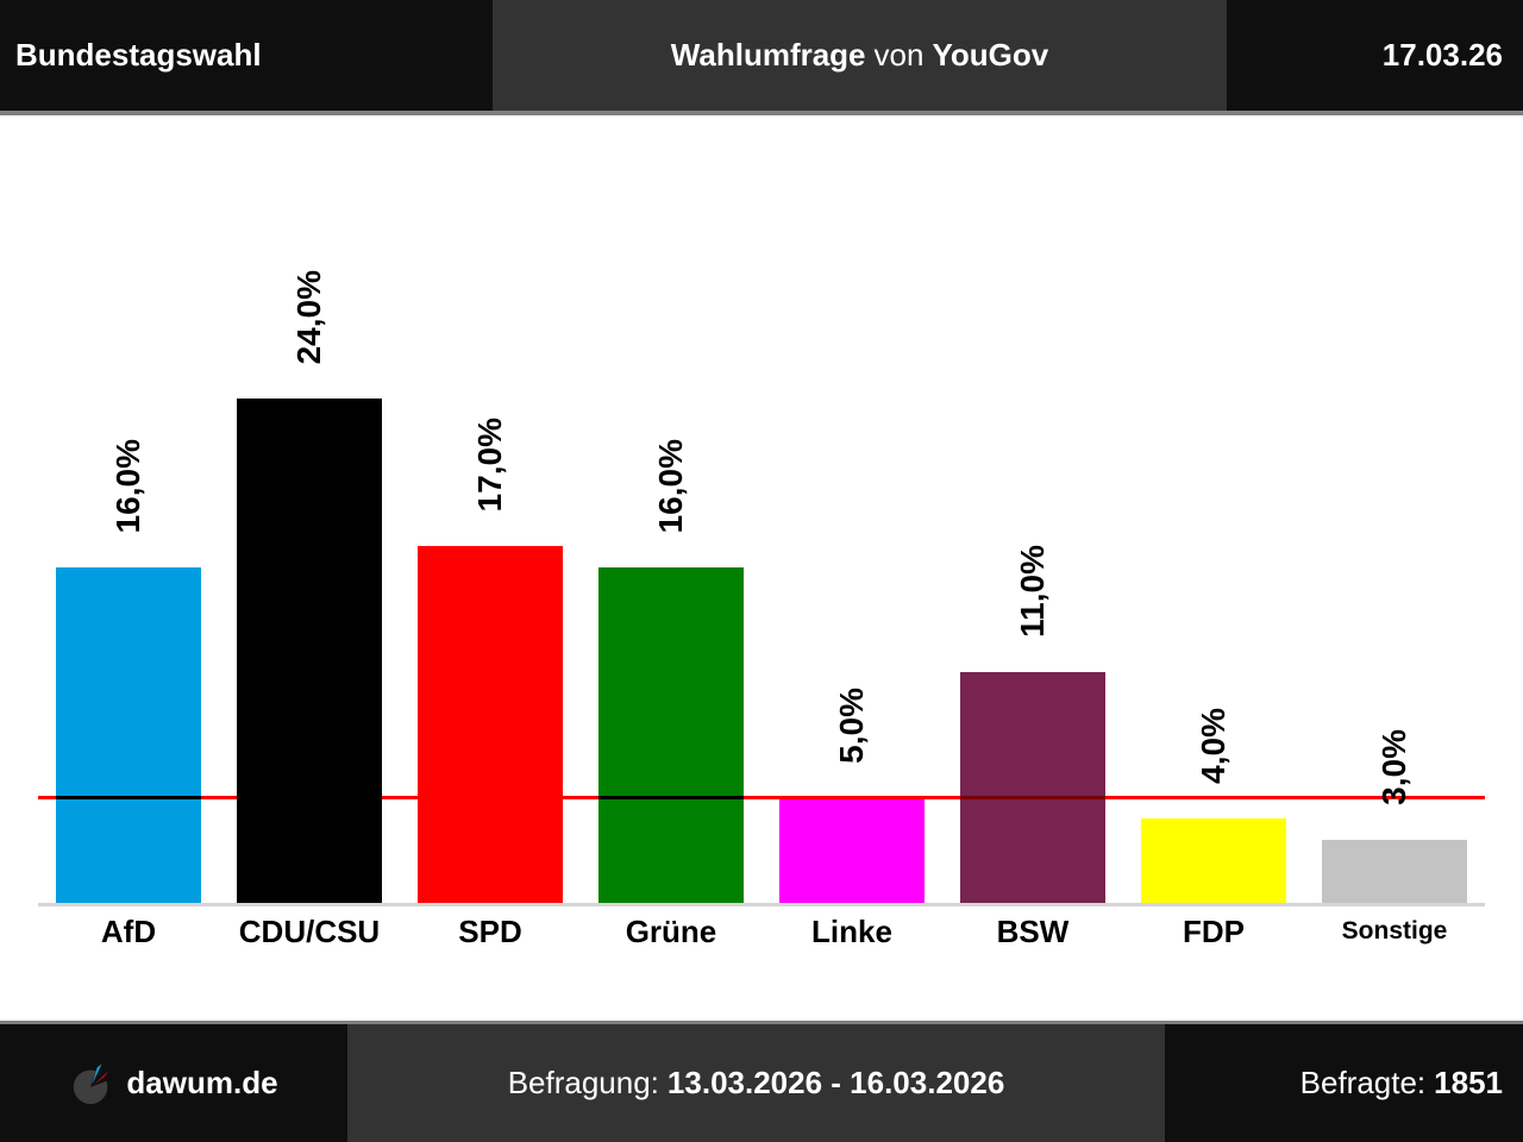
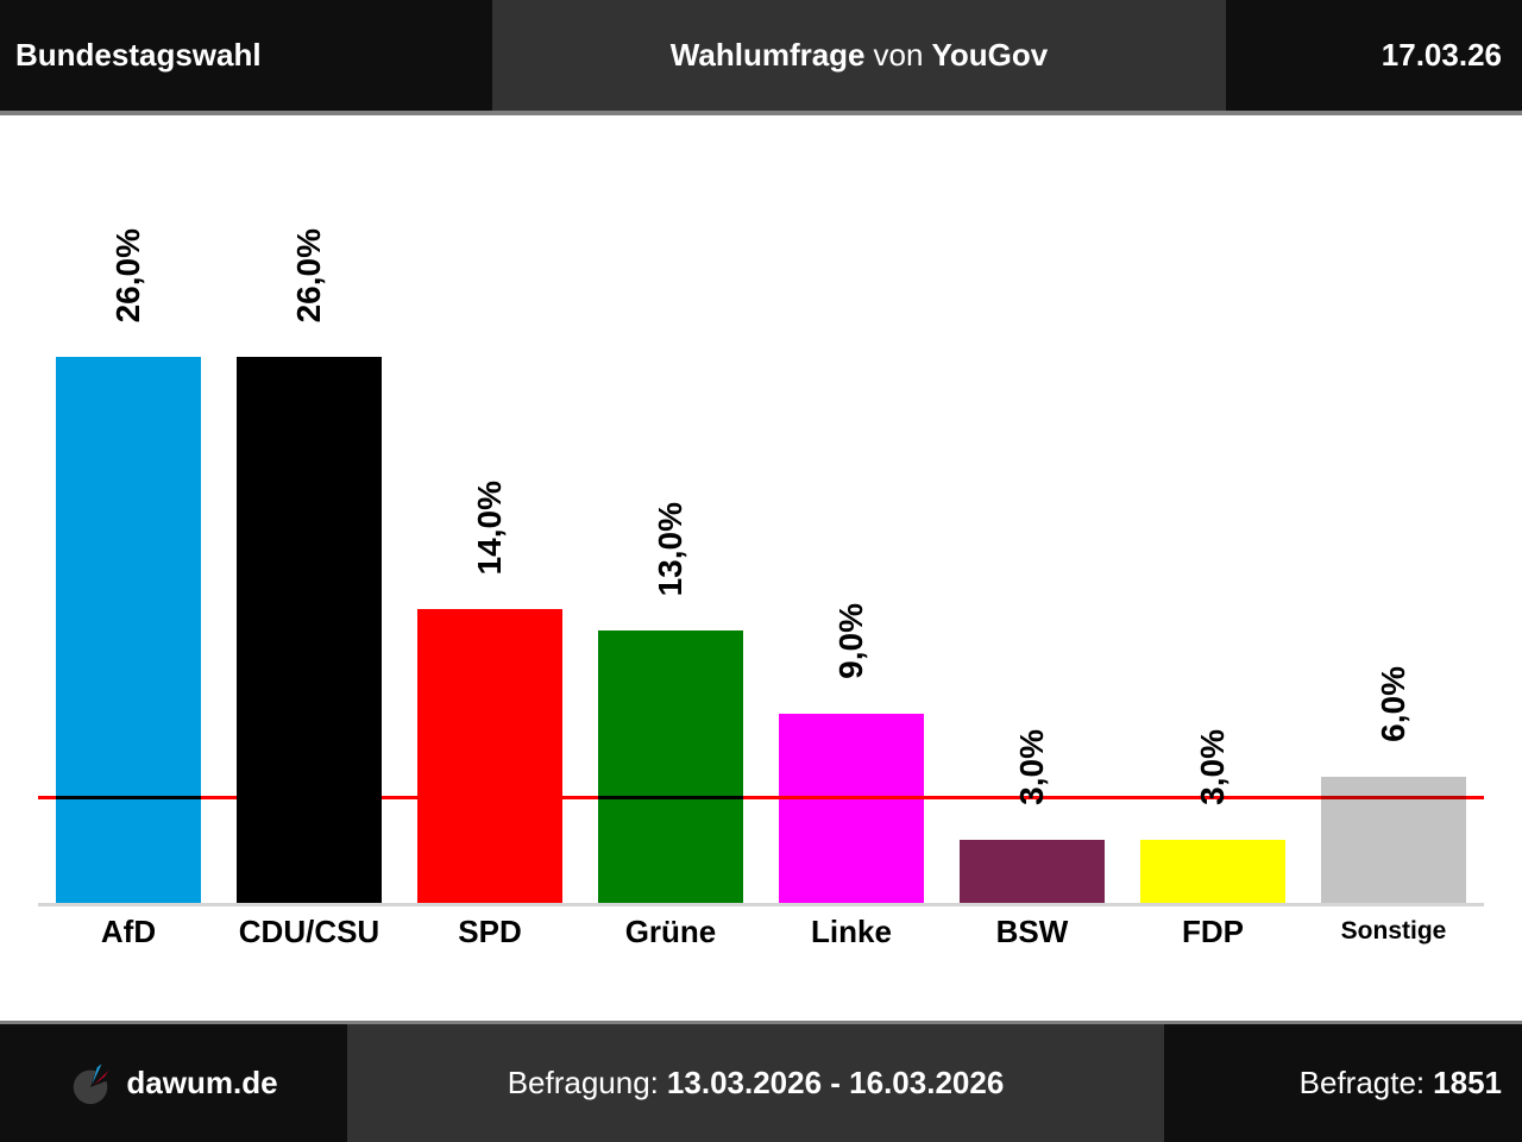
AfD: 16,0% -> 26,0%
CDU/CSU: 24,0% -> 26,0%
SPD: 17,0% -> 14,0%
Grüne: 16,0% -> 13,0%
Linke: 5,0% -> 9,0%
BSW: 11,0% -> 3,0%
FDP: 4,0% -> 3,0%
Sonstige: 3,0% -> 6,0%
